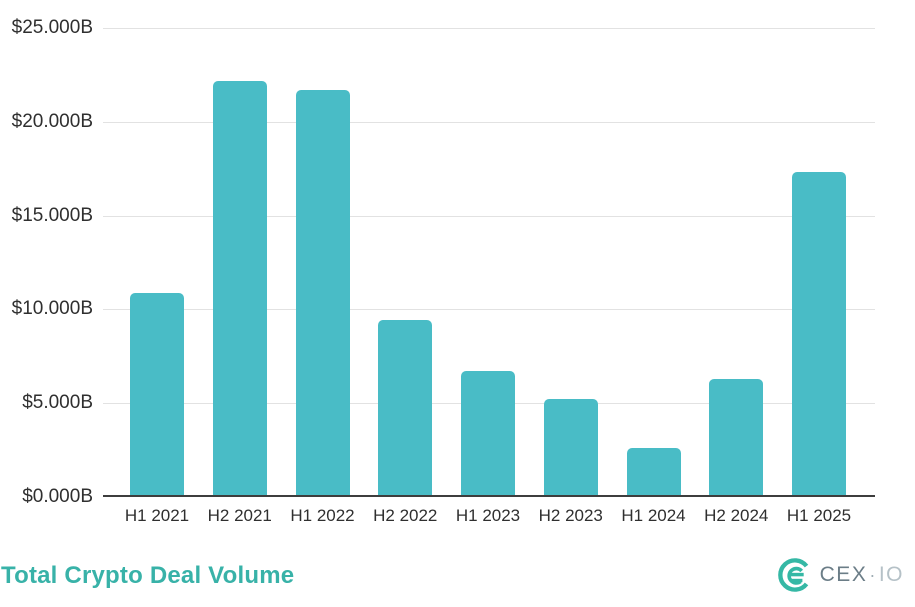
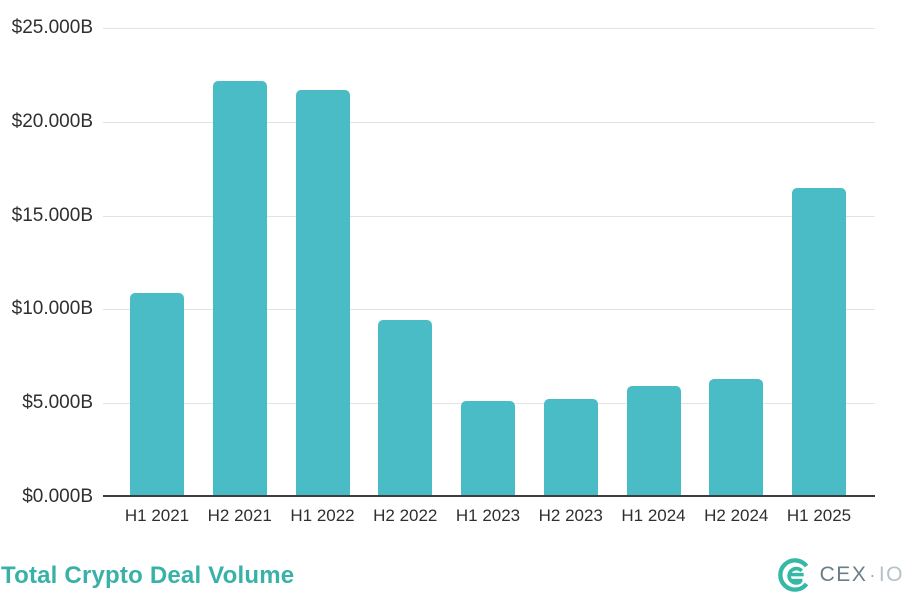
H1 2023: $6.7B -> $5.1B
H1 2024: $2.6B -> $5.9B
H1 2025: $17.3B -> $16.4B
